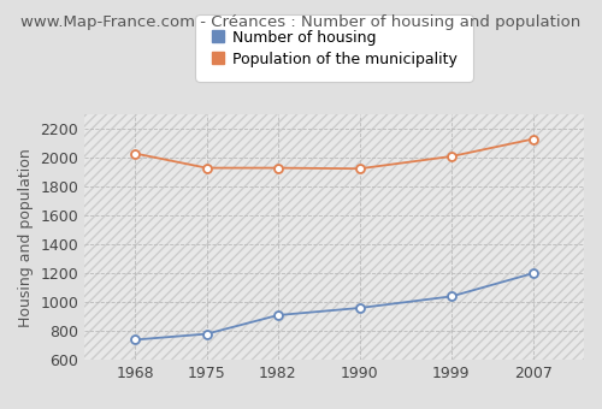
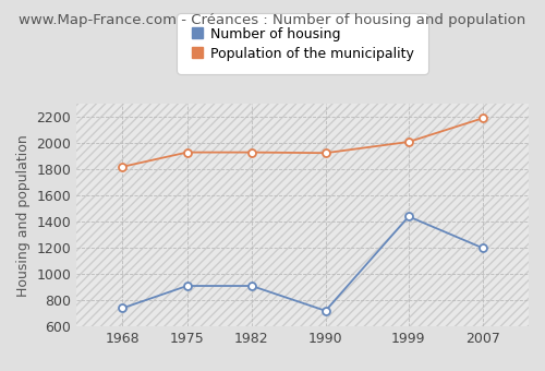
Population of the municipality/1968: 2030 -> 1820
Number of housing/1975: 780 -> 910
Number of housing/1990: 960 -> 720
Number of housing/1999: 1040 -> 1440
Population of the municipality/2007: 2130 -> 2190
